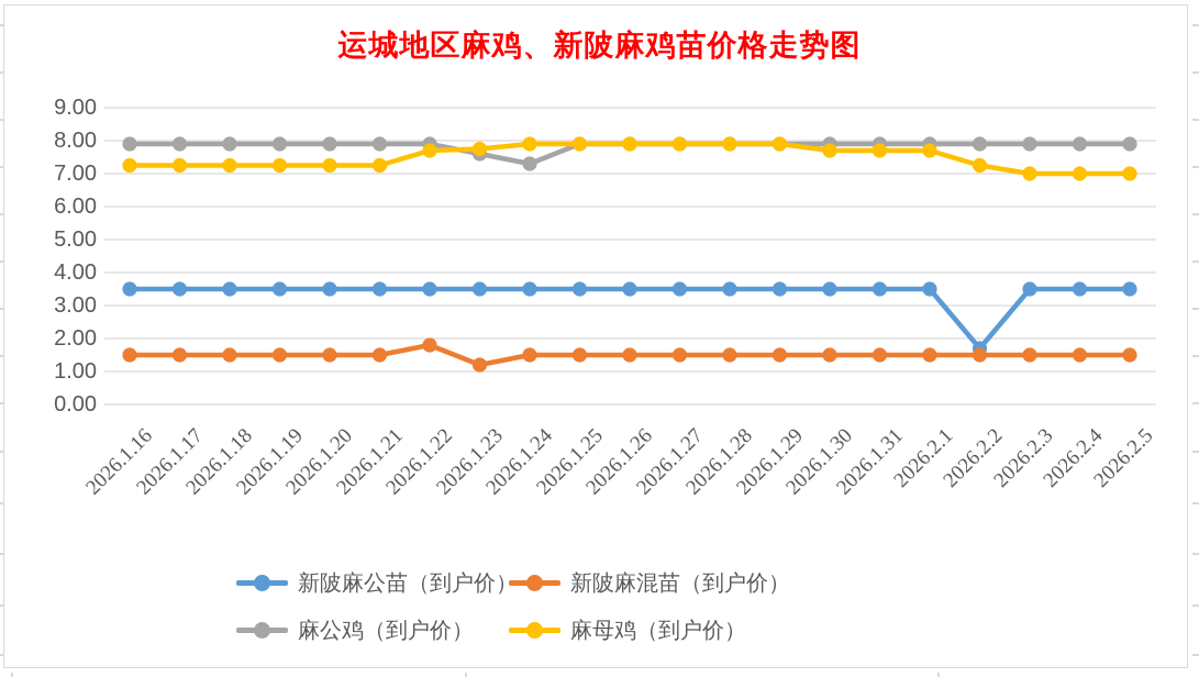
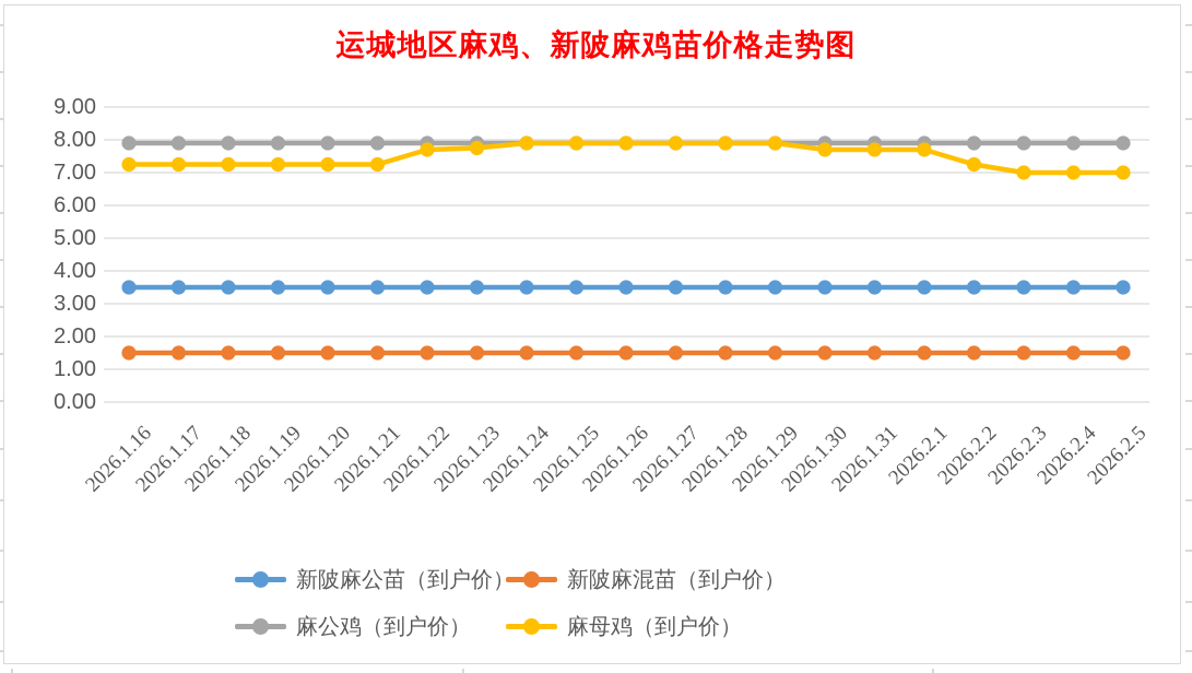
新陂麻混苗（到户价）/2026.1.22: 1.8 -> 1.5
新陂麻混苗（到户价）/2026.1.23: 1.2 -> 1.5
麻公鸡（到户价）/2026.1.23: 7.6 -> 7.9
麻公鸡（到户价）/2026.1.24: 7.3 -> 7.9
新陂麻公苗（到户价）/2026.2.2: 1.7 -> 3.5
